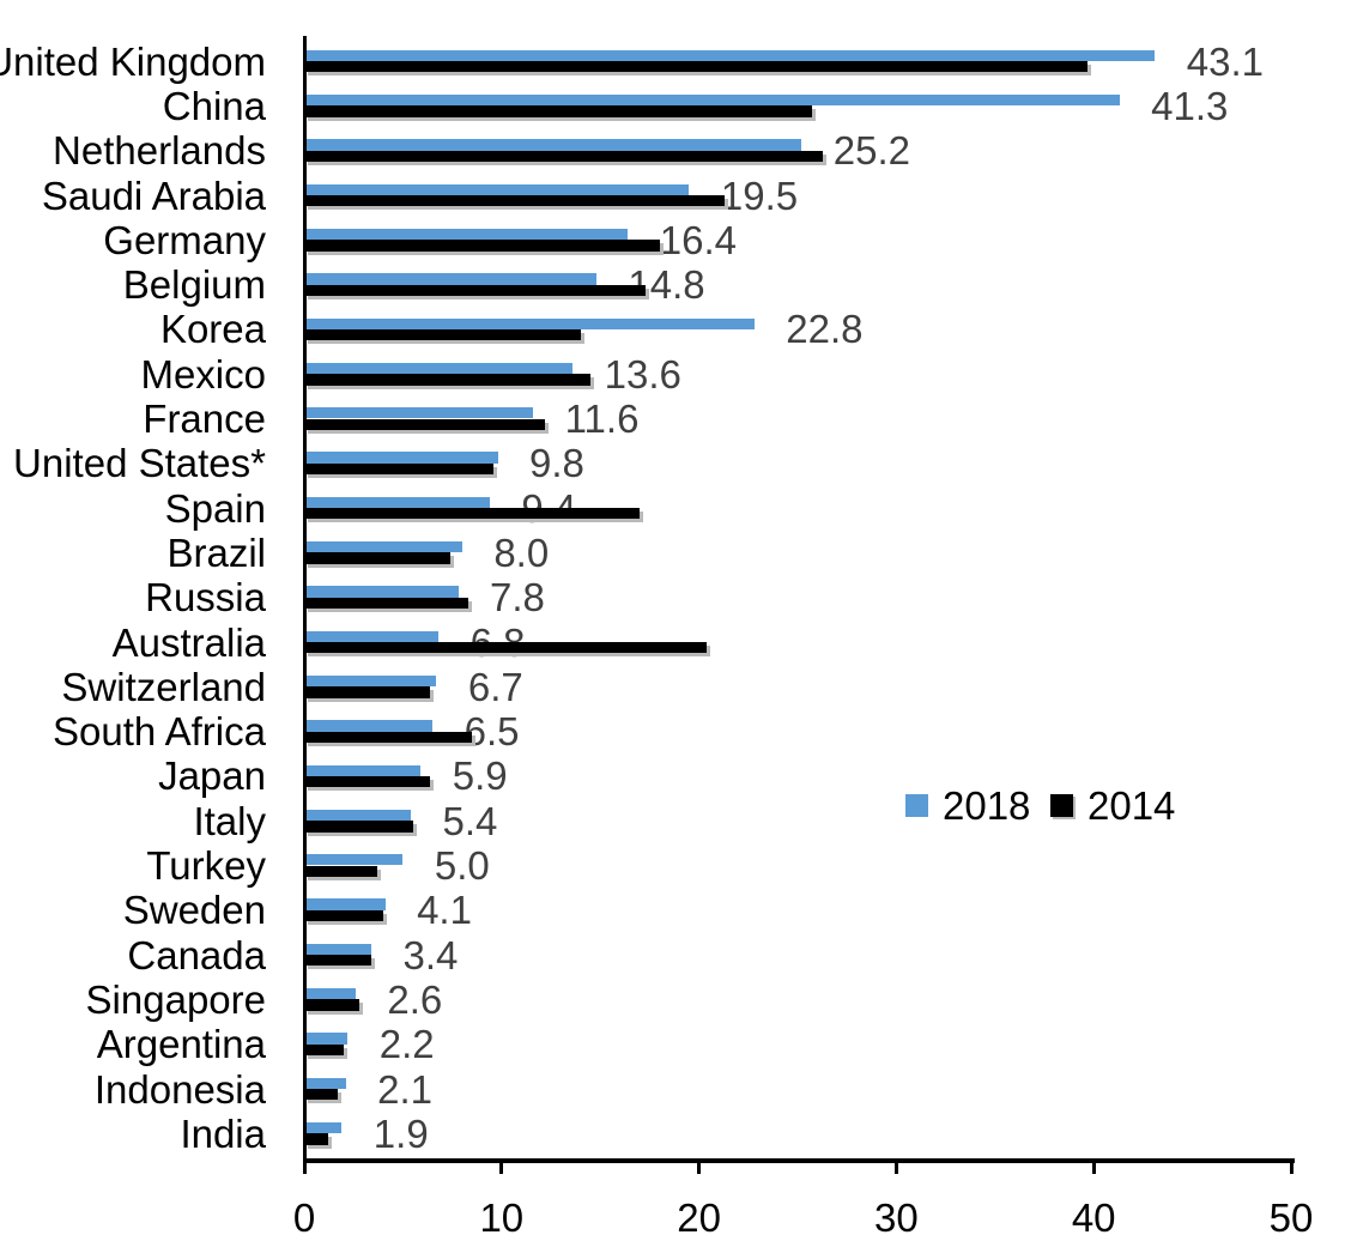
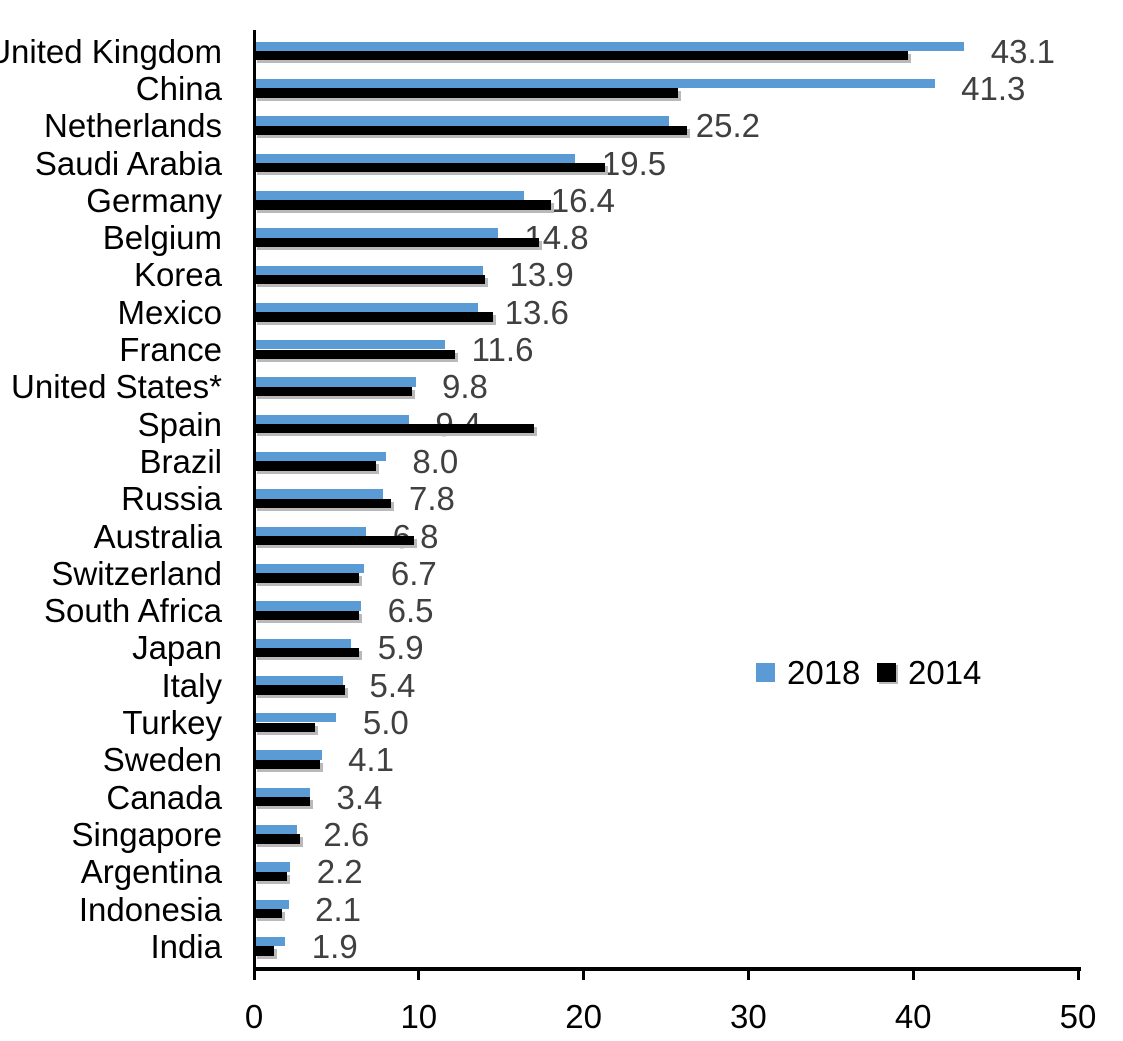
2018/Korea: 22.8 -> 13.9
2014/Australia: 20.4 -> 9.7
2014/South Africa: 8.5 -> 6.4
